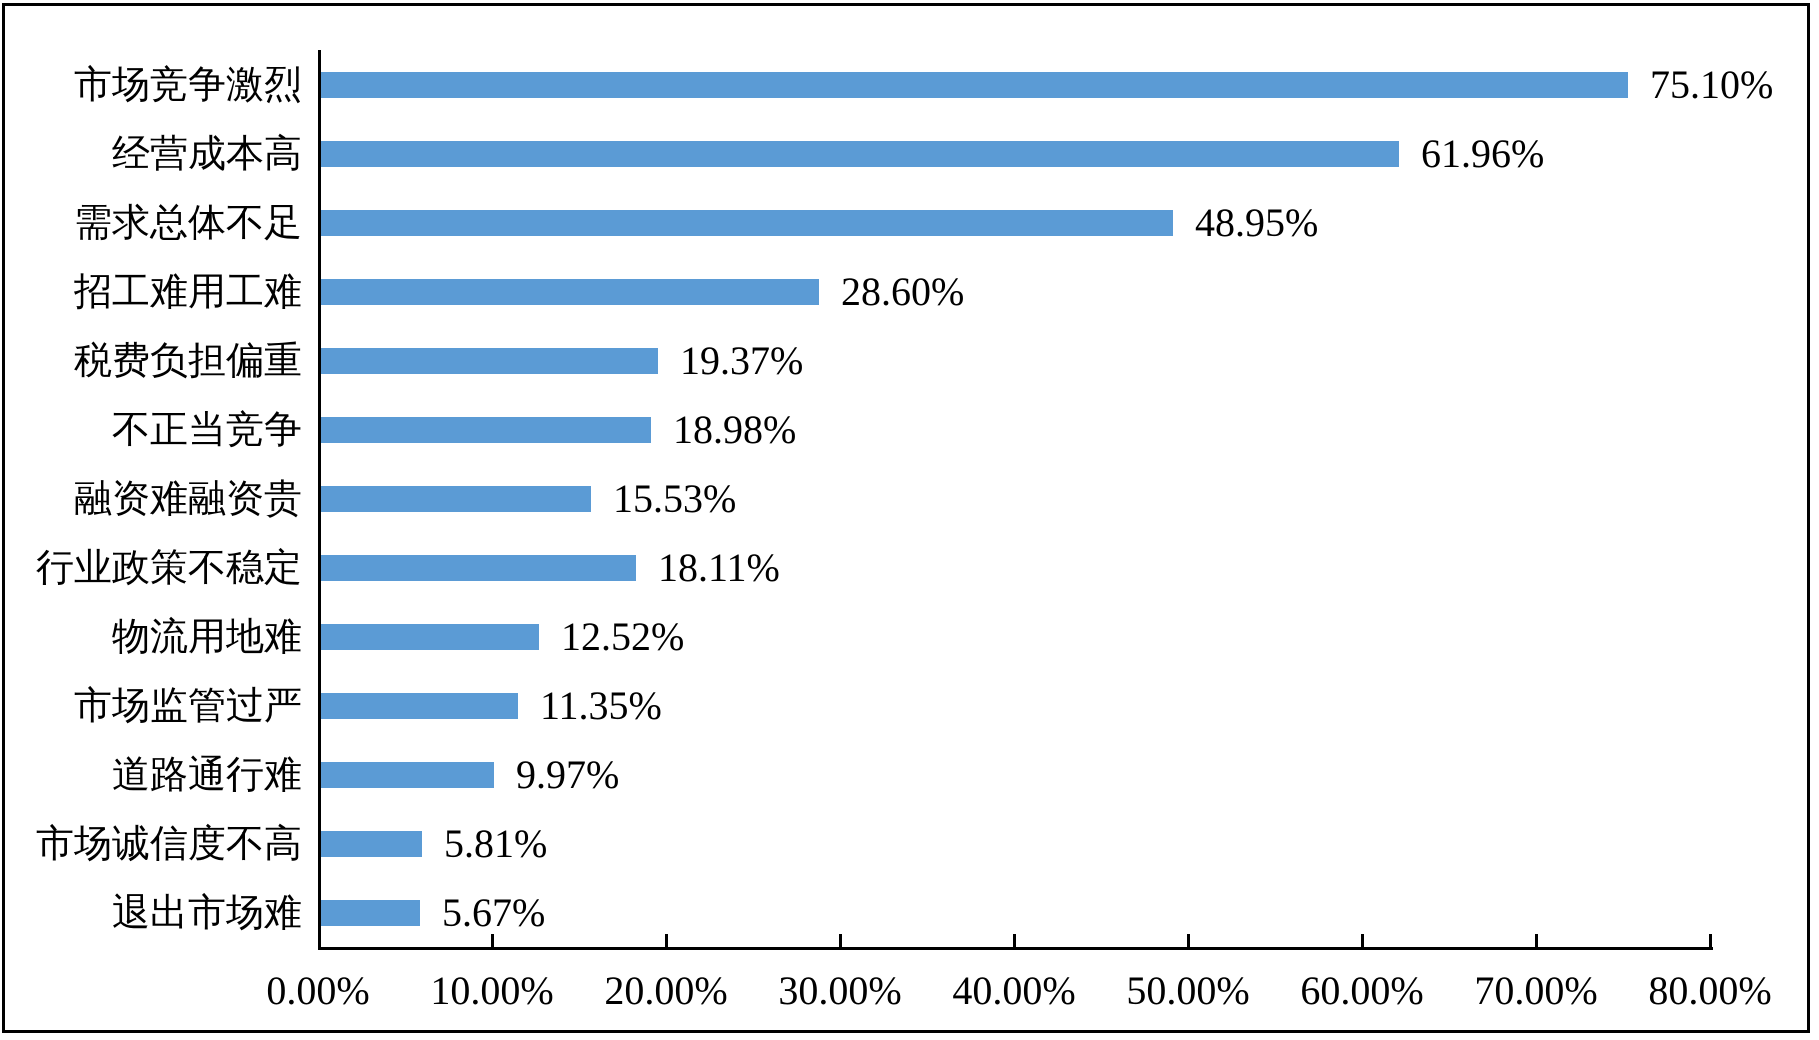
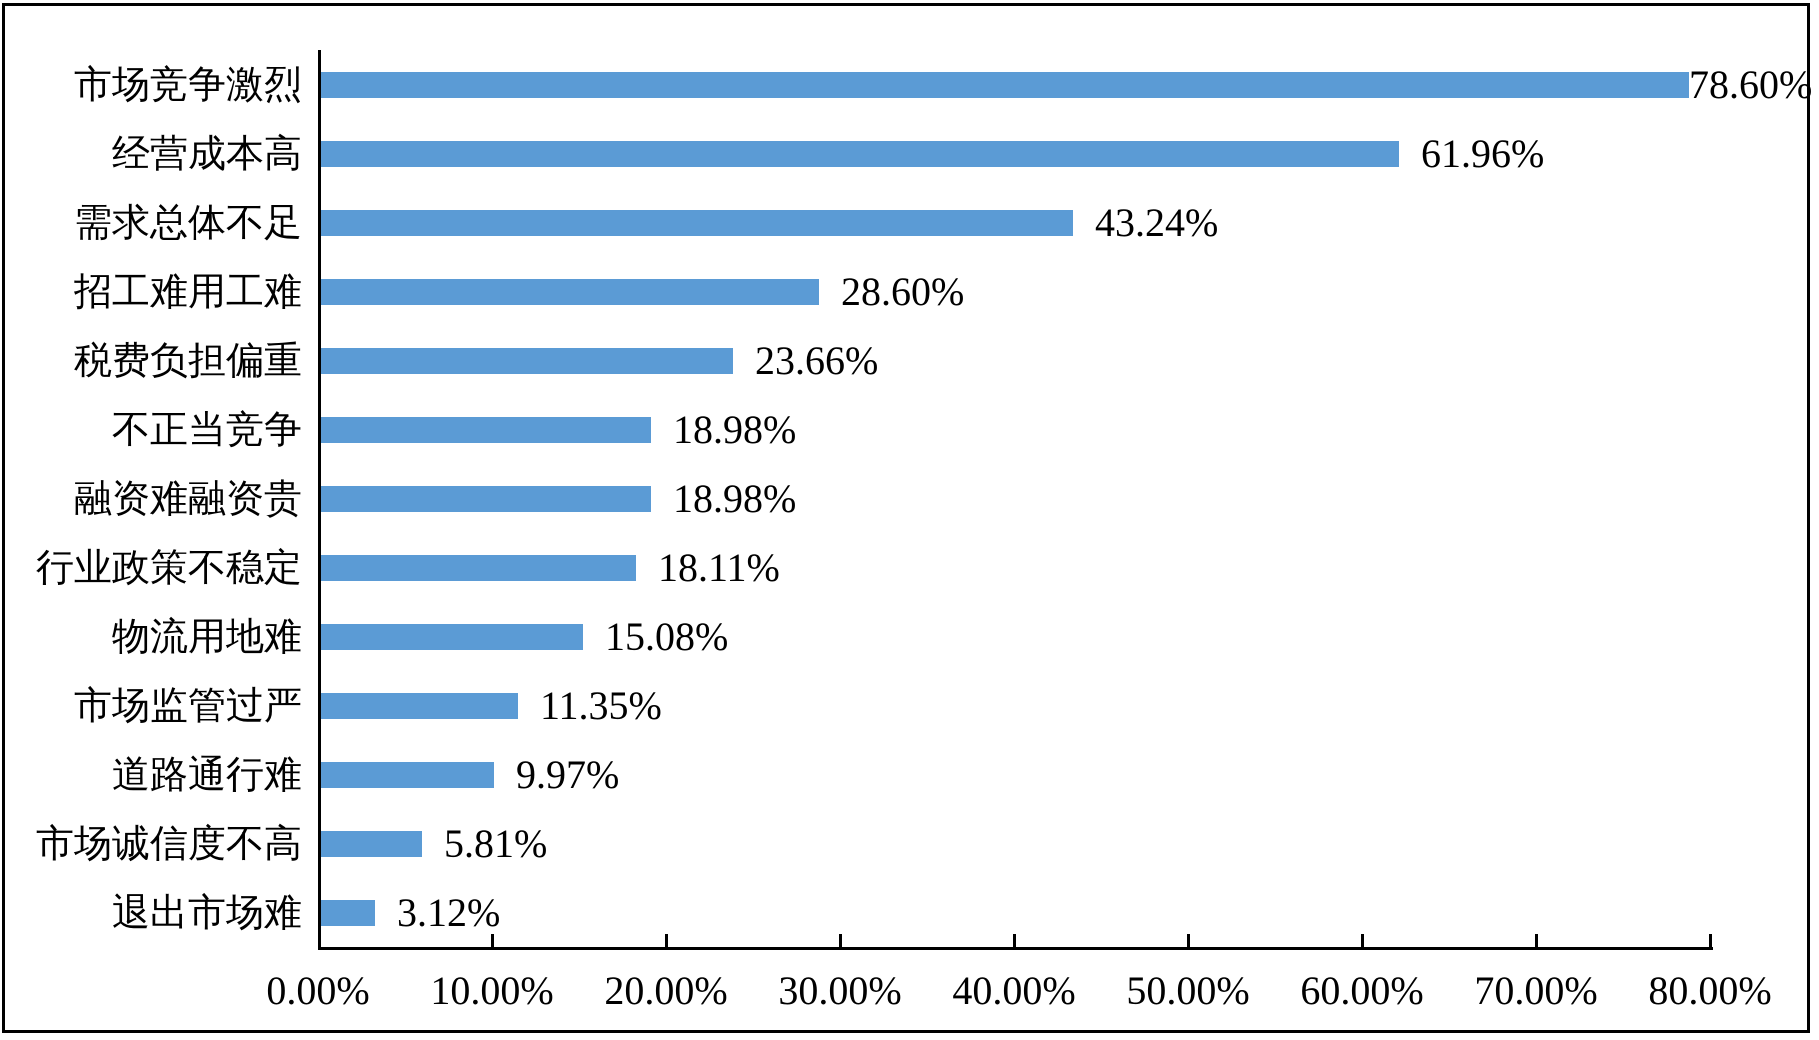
市场竞争激烈: 75.10% -> 78.60%
需求总体不足: 48.95% -> 43.24%
税费负担偏重: 19.37% -> 23.66%
融资难融资贵: 15.53% -> 18.98%
物流用地难: 12.52% -> 15.08%
退出市场难: 5.67% -> 3.12%
